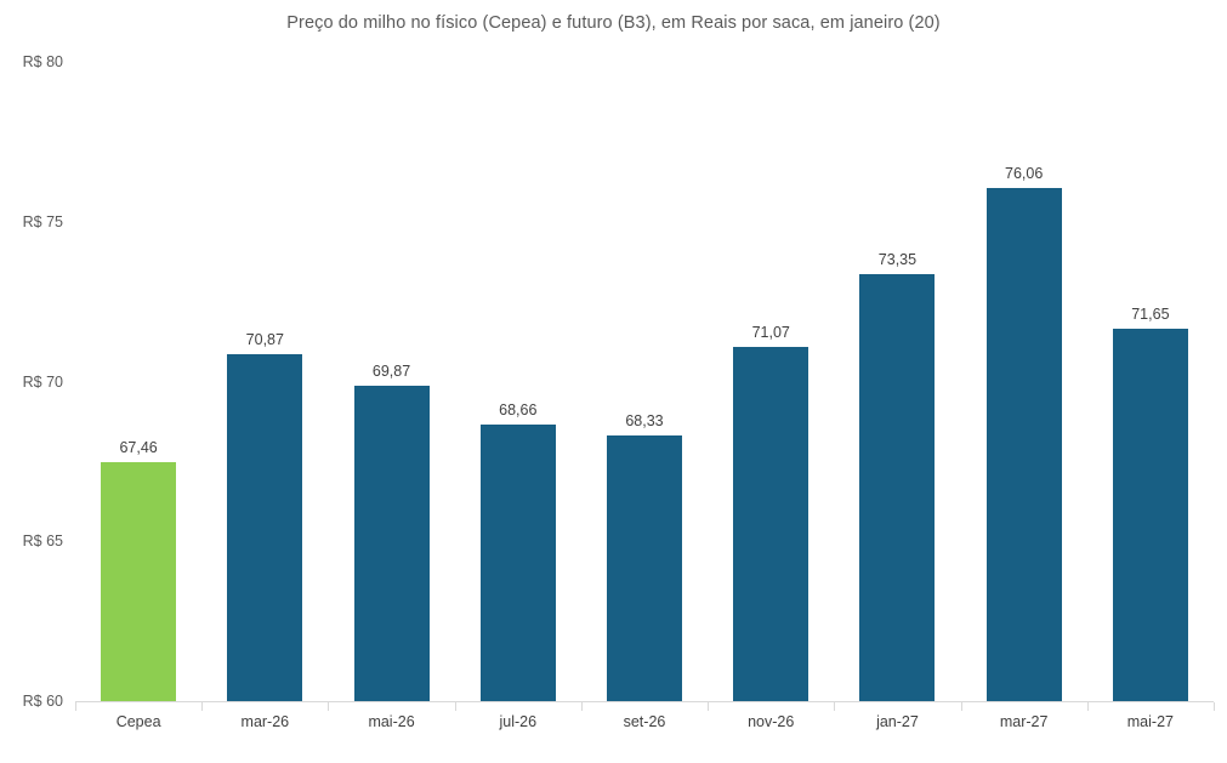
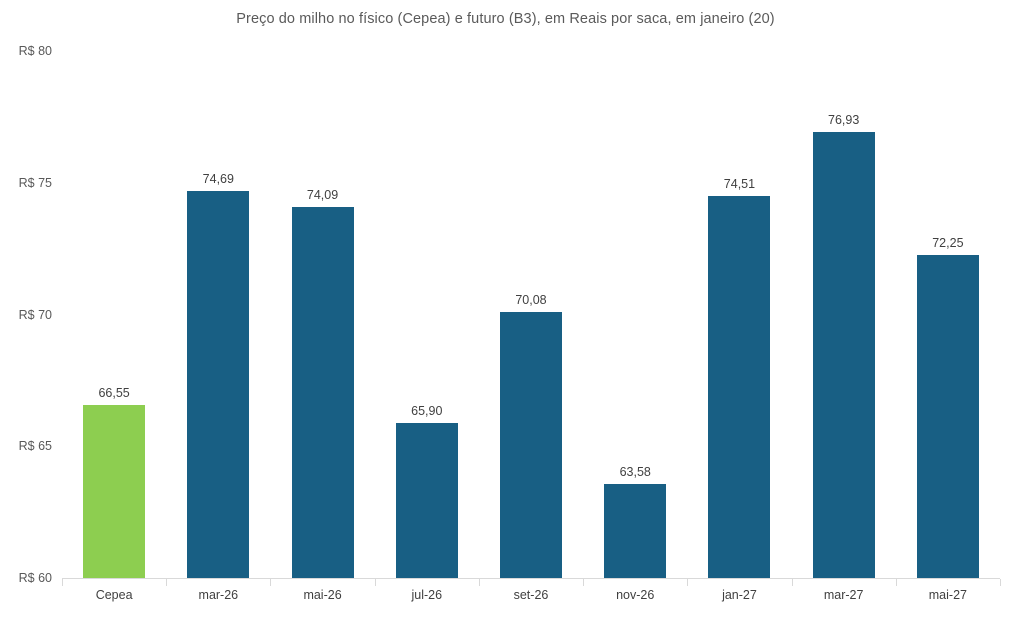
Cepea: 67,46 -> 66,55
mar-26: 70,87 -> 74,69
mai-26: 69,87 -> 74,09
jul-26: 68,66 -> 65,90
set-26: 68,33 -> 70,08
nov-26: 71,07 -> 63,58
jan-27: 73,35 -> 74,51
mar-27: 76,06 -> 76,93
mai-27: 71,65 -> 72,25
